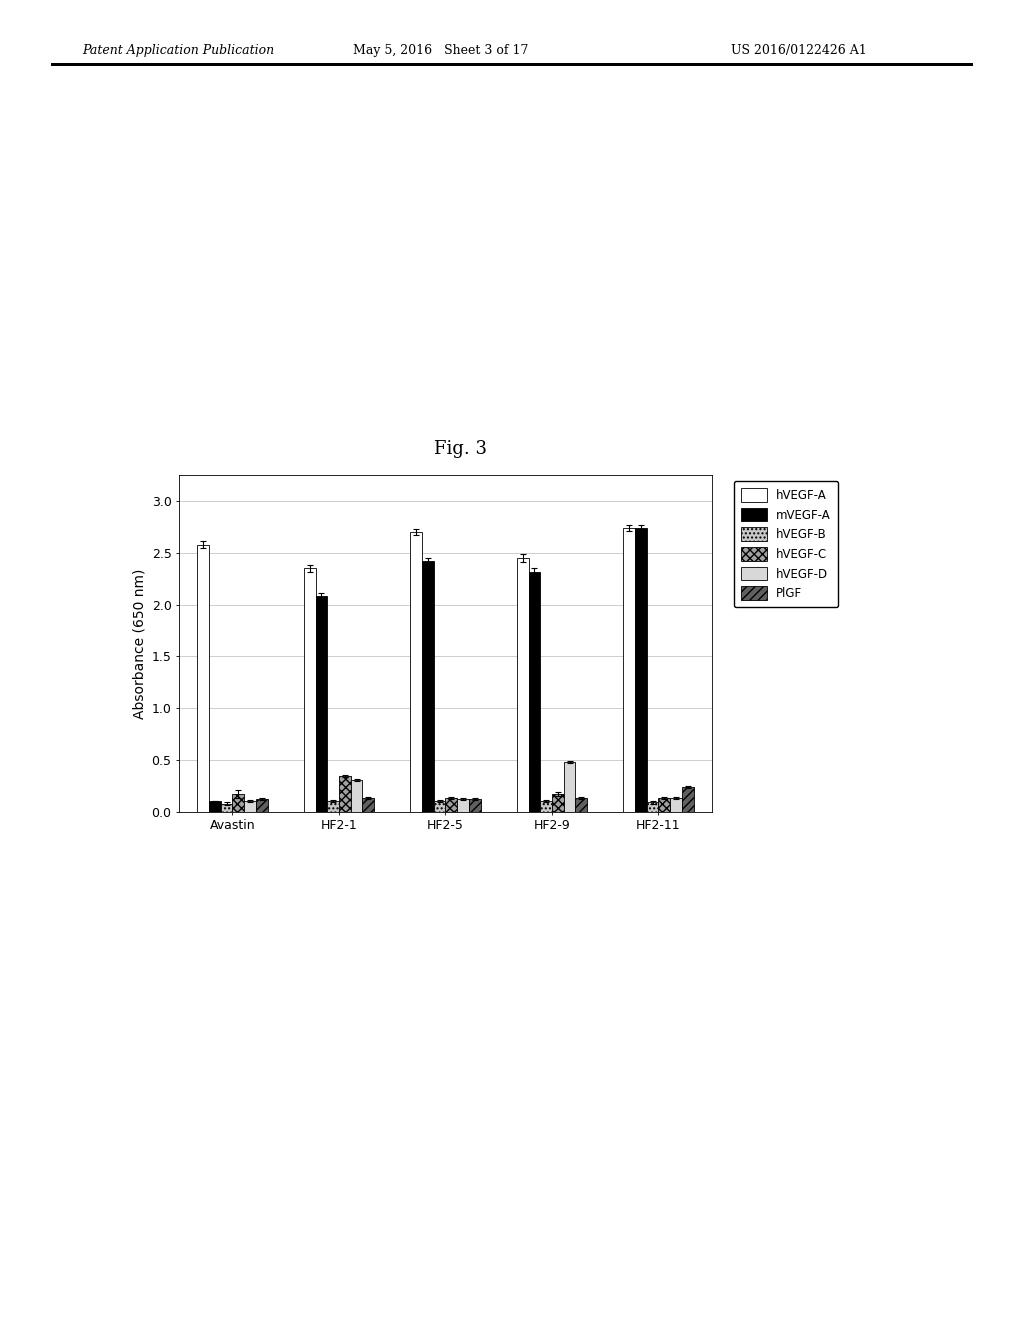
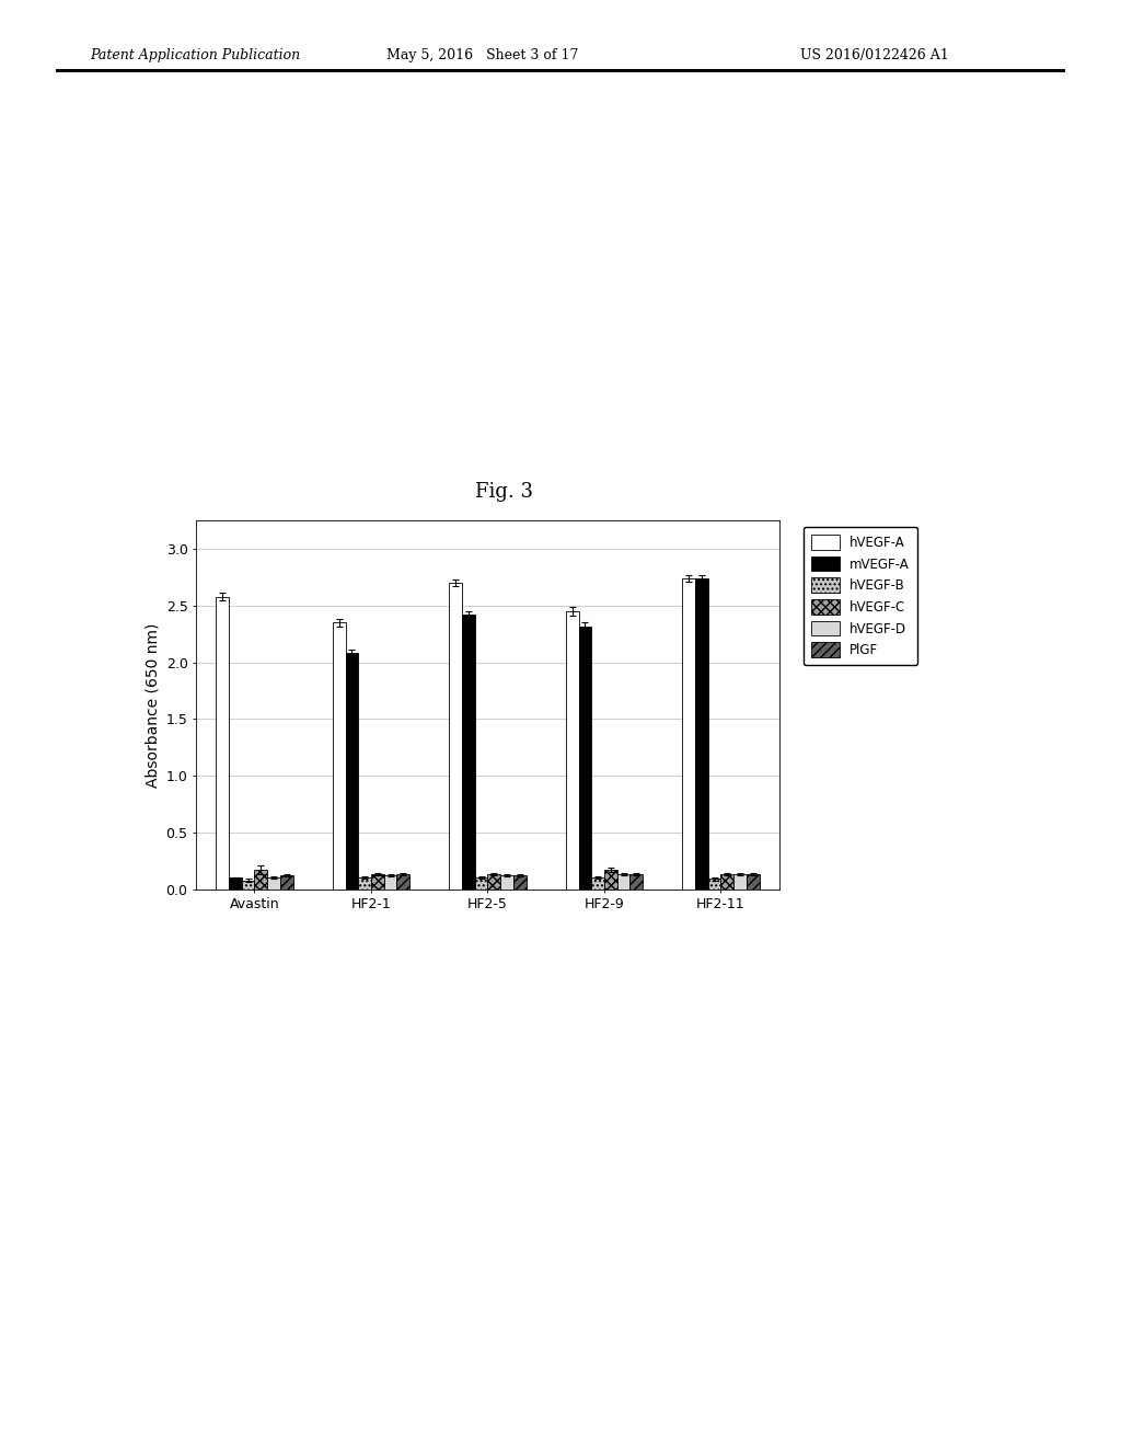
hVEGF-C/HF2-1: 0.35 -> 0.13
hVEGF-D/HF2-1: 0.31 -> 0.12
hVEGF-D/HF2-9: 0.48 -> 0.13
PlGF/HF2-11: 0.24 -> 0.13
